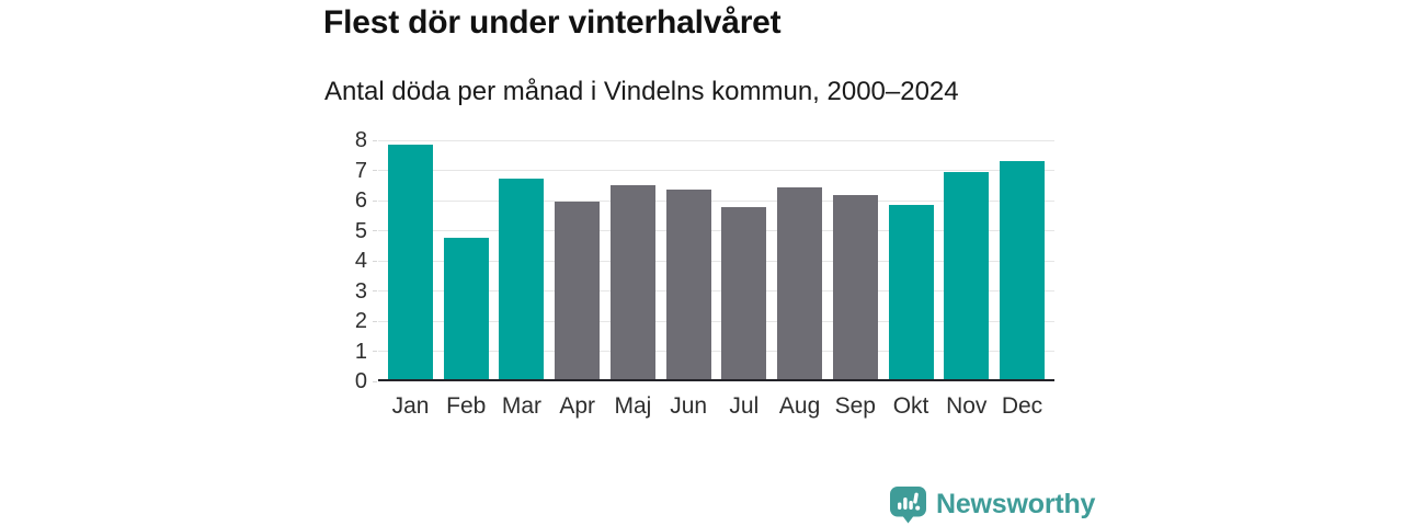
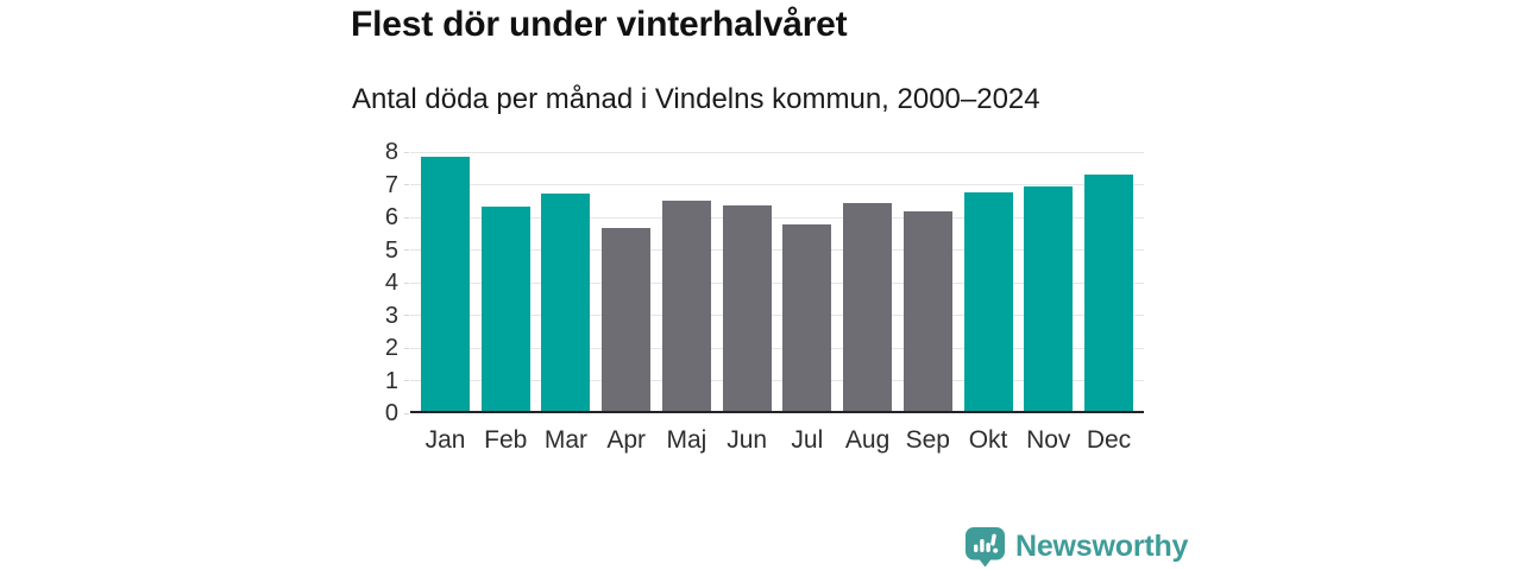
Feb: 4.7 -> 6.2
Apr: 5.9 -> 5.6
Okt: 5.8 -> 6.7
